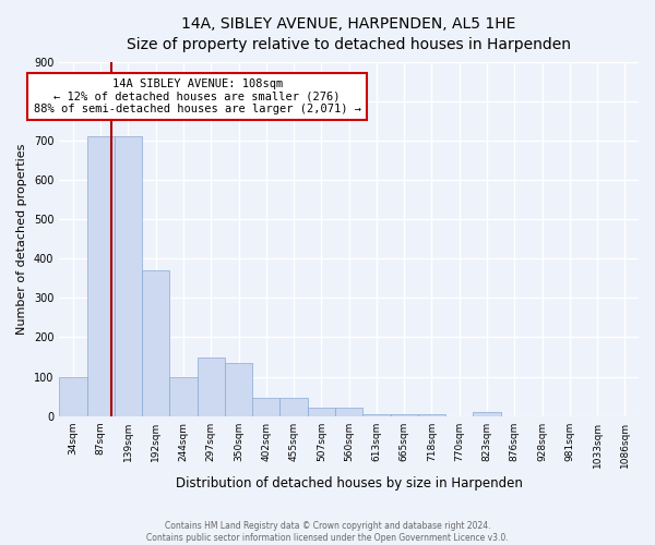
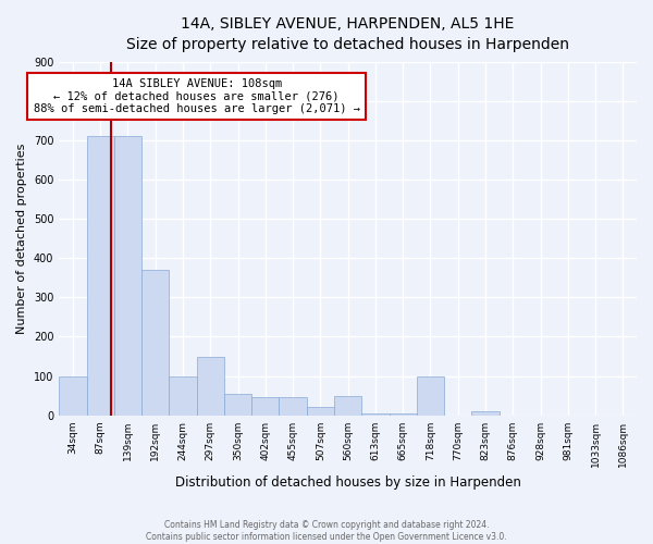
350sqm: 135 -> 55
560sqm: 20 -> 50
718sqm: 5 -> 100
